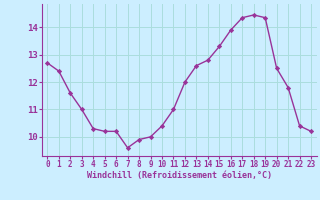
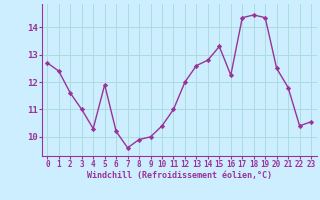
5: 10.20 -> 11.90
16: 13.90 -> 12.25
23: 10.20 -> 10.55
